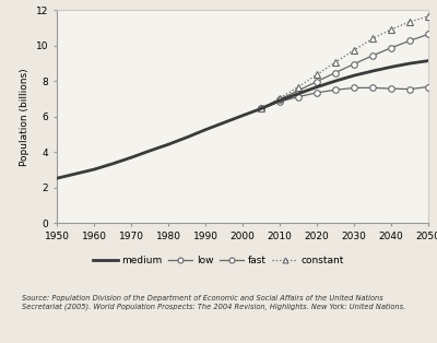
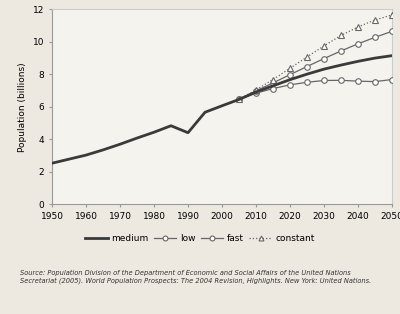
medium/1990: 5.3 -> 4.4
